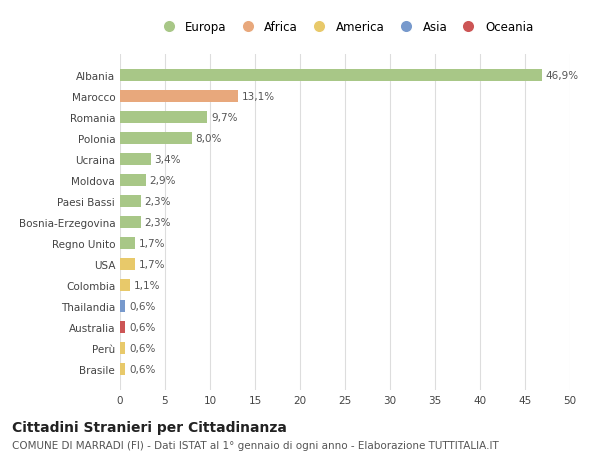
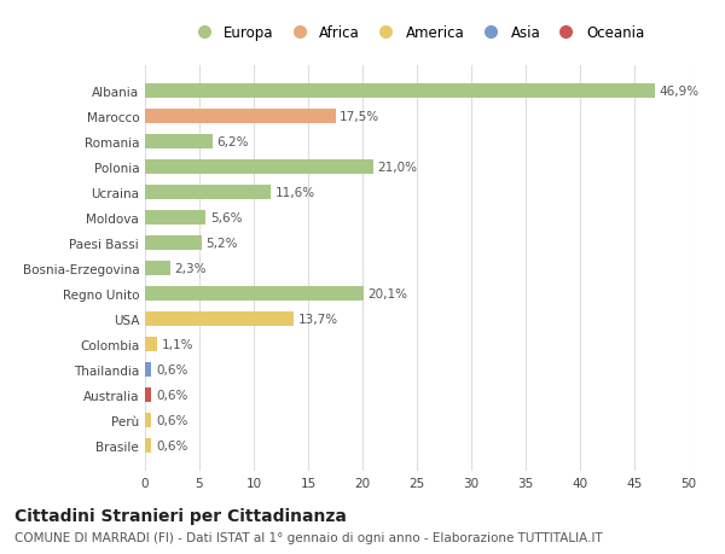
Marocco: 13,1% -> 17,5%
Romania: 9,7% -> 6,2%
Polonia: 8,0% -> 21,0%
Ucraina: 3,4% -> 11,6%
Moldova: 2,9% -> 5,6%
Paesi Bassi: 2,3% -> 5,2%
Regno Unito: 1,7% -> 20,1%
USA: 1,7% -> 13,7%
